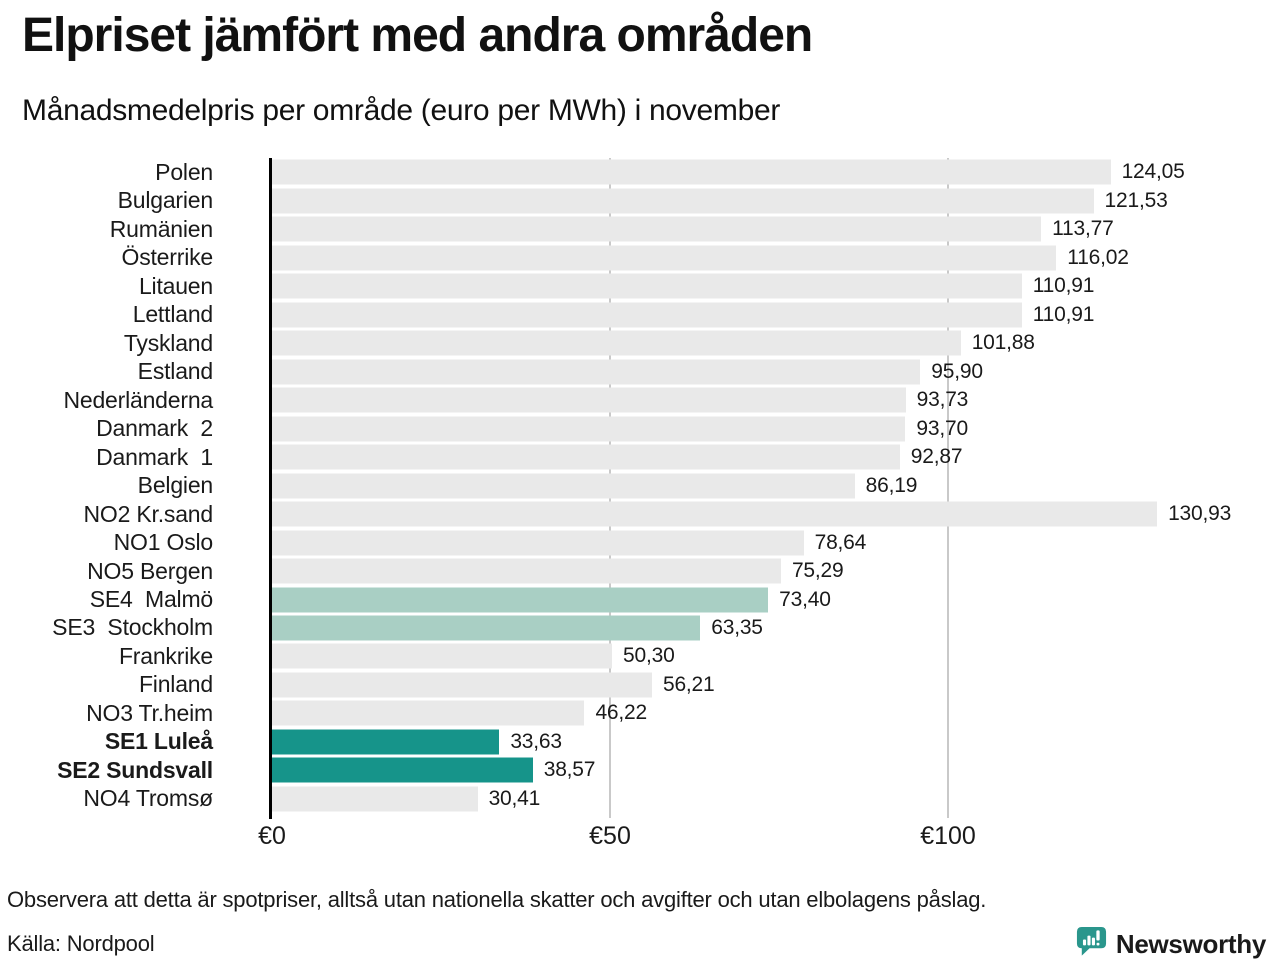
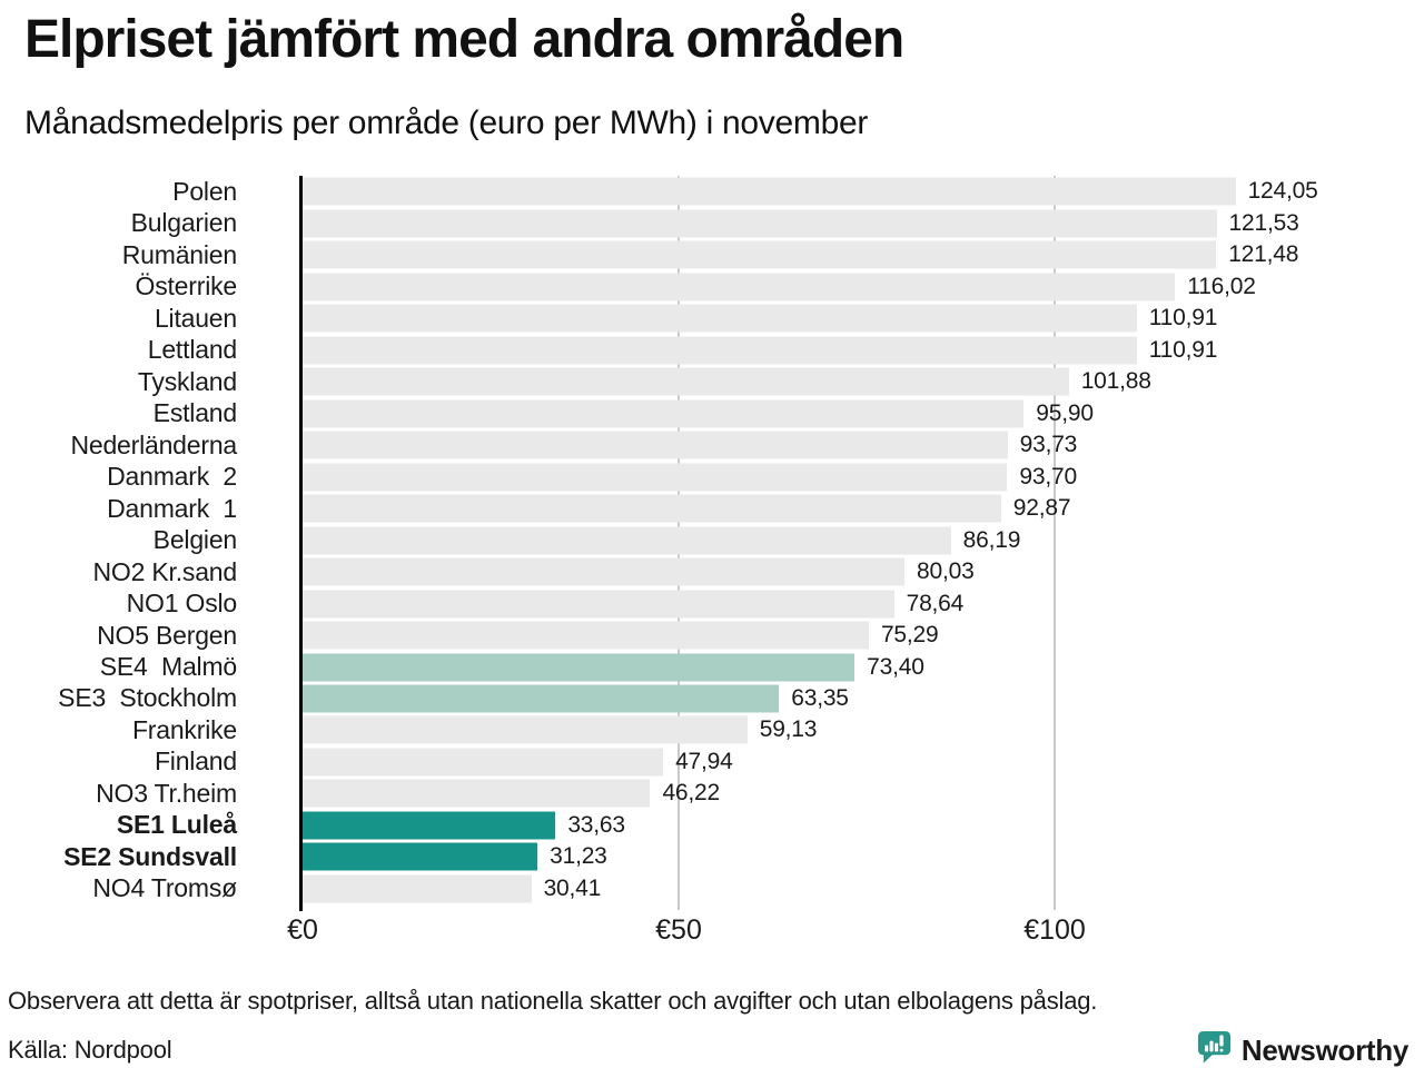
Rumänien: 113,77 -> 121,48
NO2 Kr.sand: 130,93 -> 80,03
Frankrike: 50,30 -> 59,13
Finland: 56,21 -> 47,94
SE2 Sundsvall: 38,57 -> 31,23
